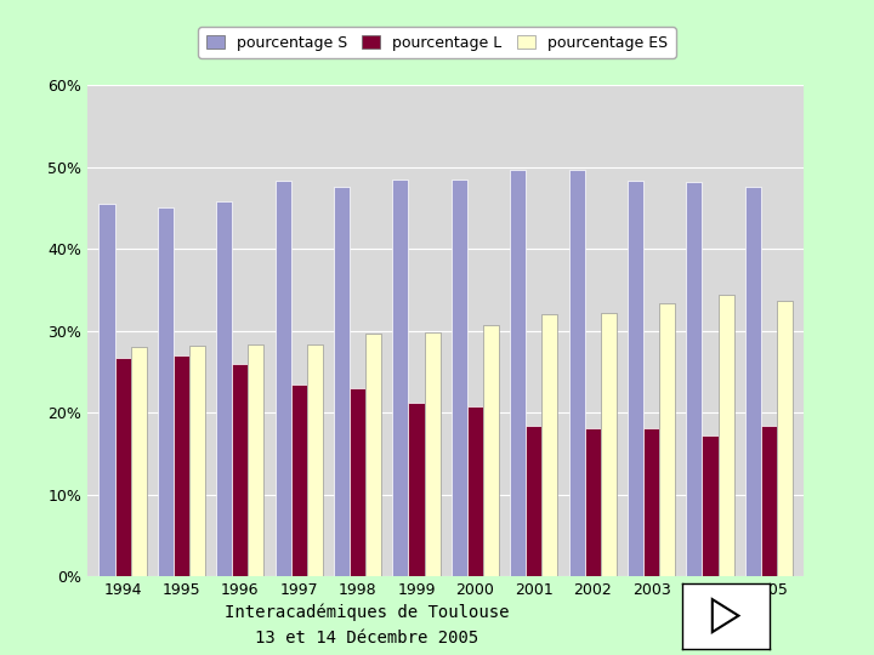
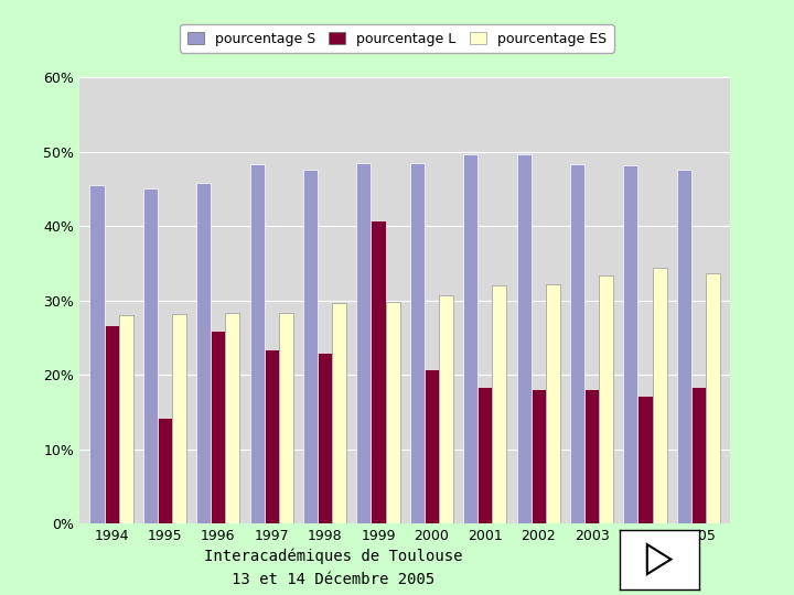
pourcentage L/1995: 27.0% -> 14.2%
pourcentage L/1999: 21.2% -> 40.8%
